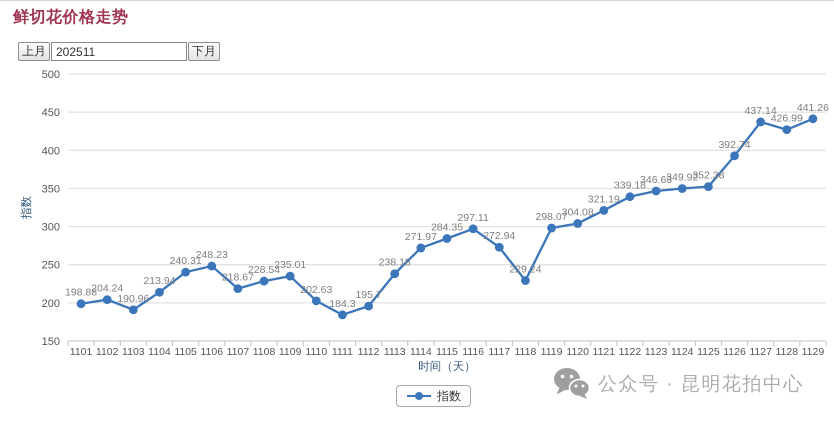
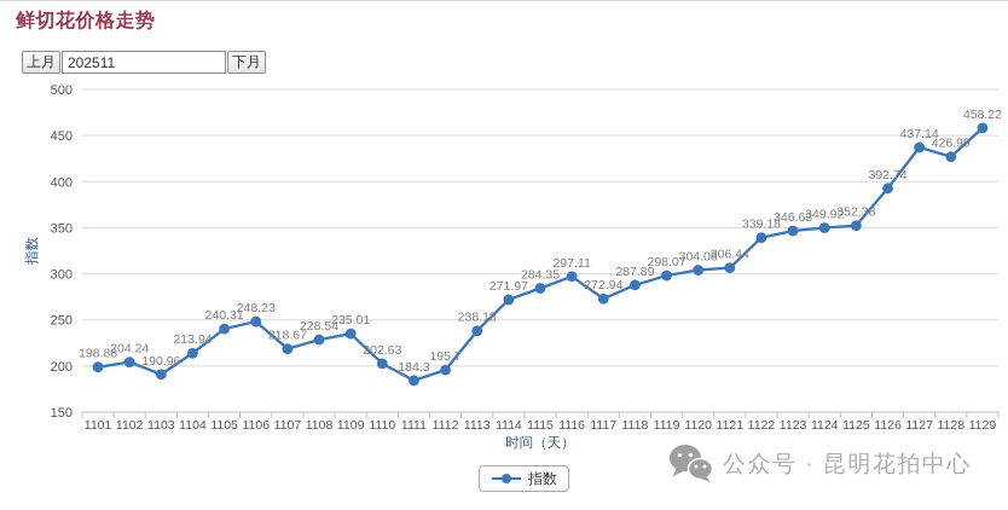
1118: 229.24 -> 287.89
1121: 321.19 -> 306.44
1129: 441.26 -> 458.22
